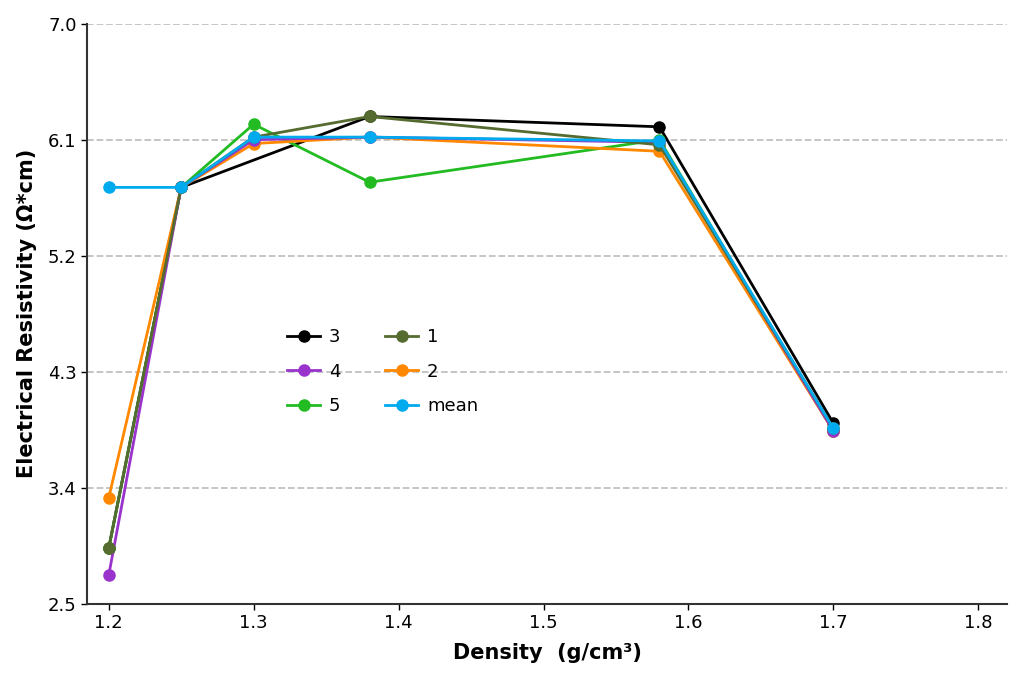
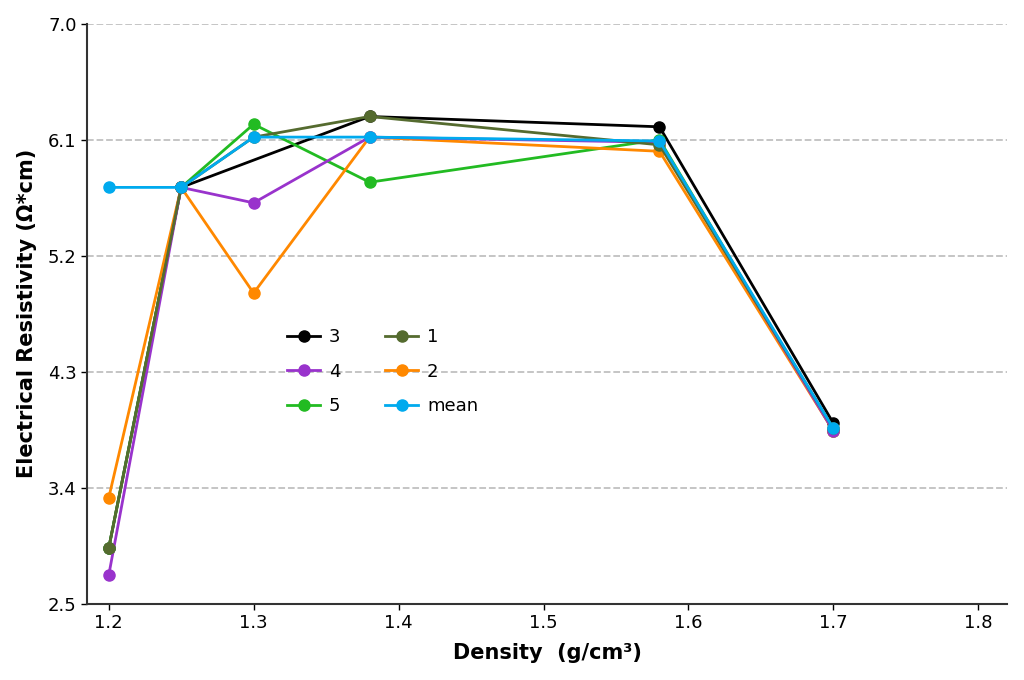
2/1.3: 6.07 -> 4.91
4/1.3: 6.10 -> 5.61
